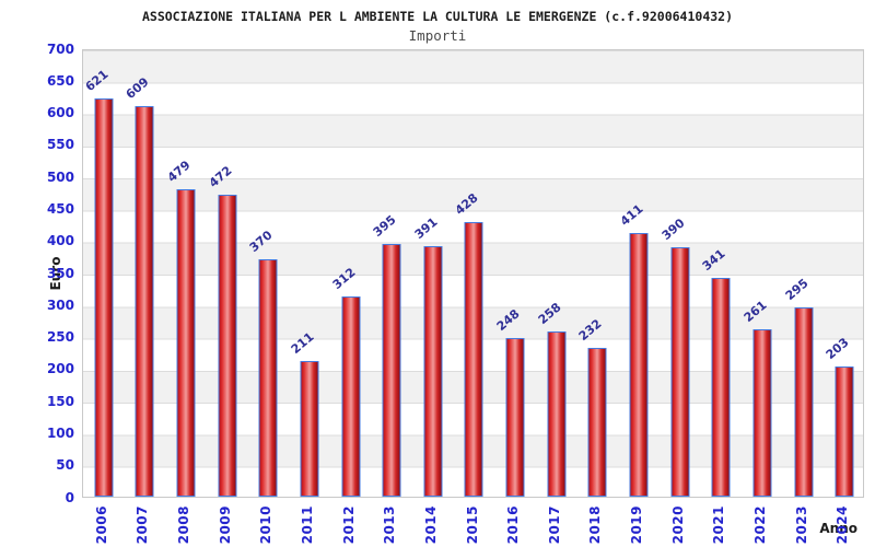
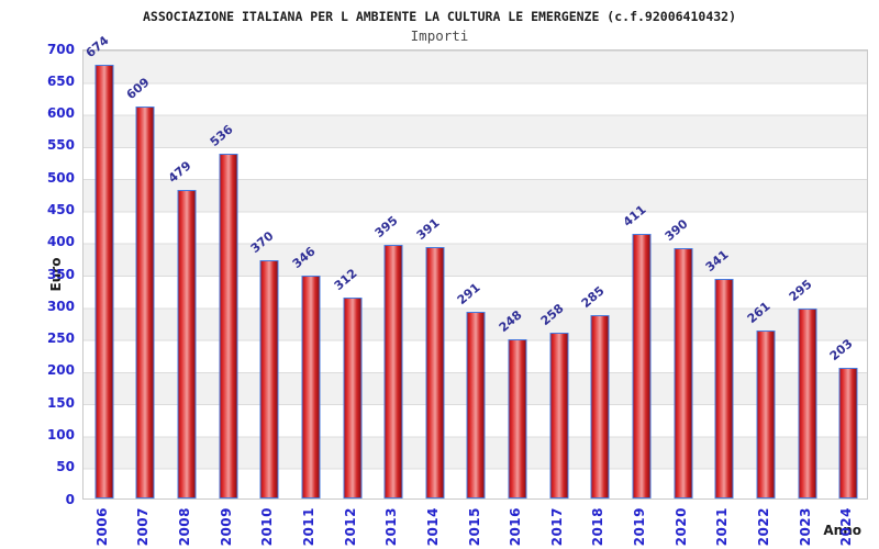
2006: 621 -> 674
2009: 472 -> 536
2011: 211 -> 346
2015: 428 -> 291
2018: 232 -> 285
